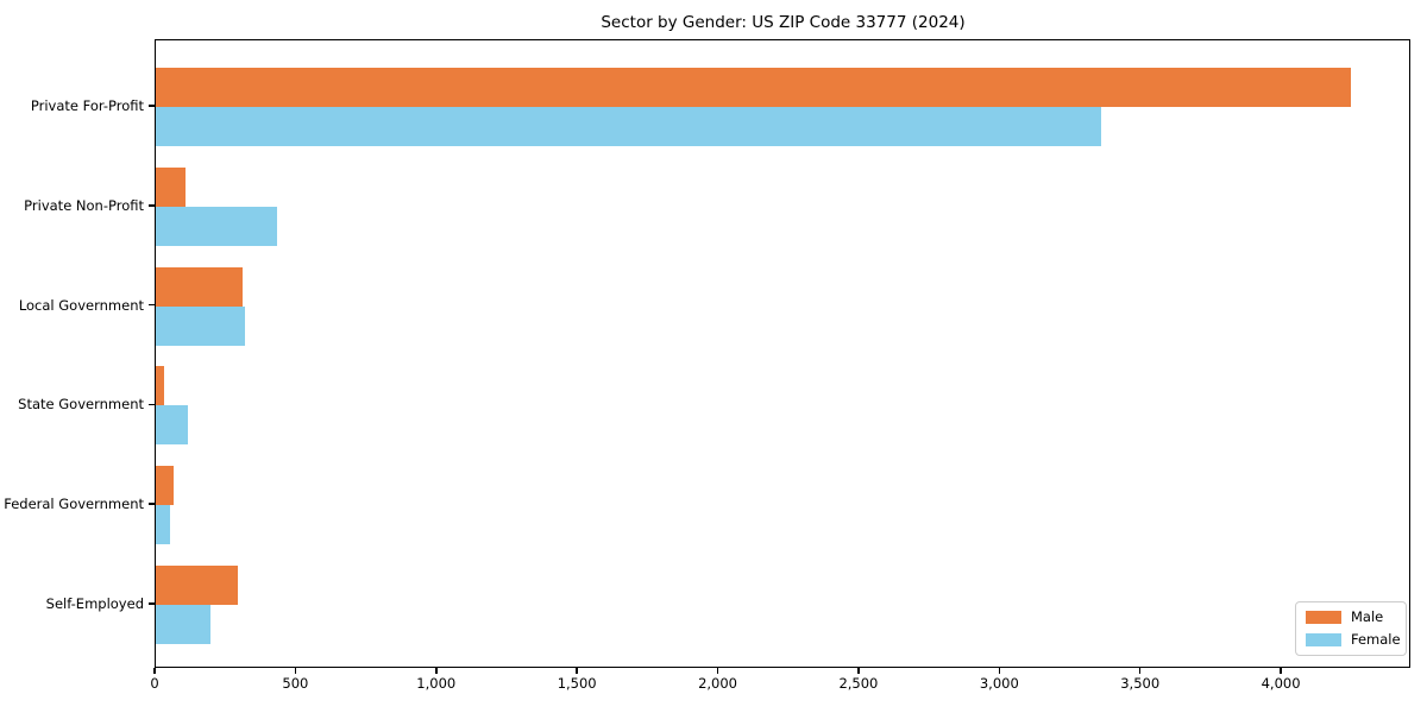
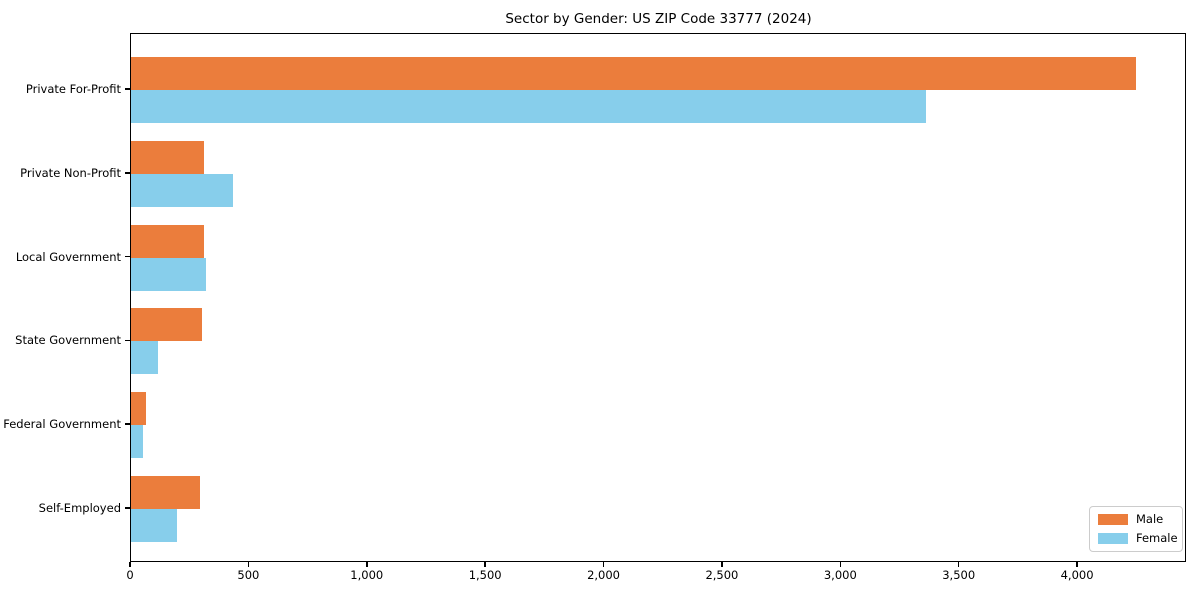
Male/Private Non-Profit: 110 -> 310
Male/State Government: 30 -> 300
